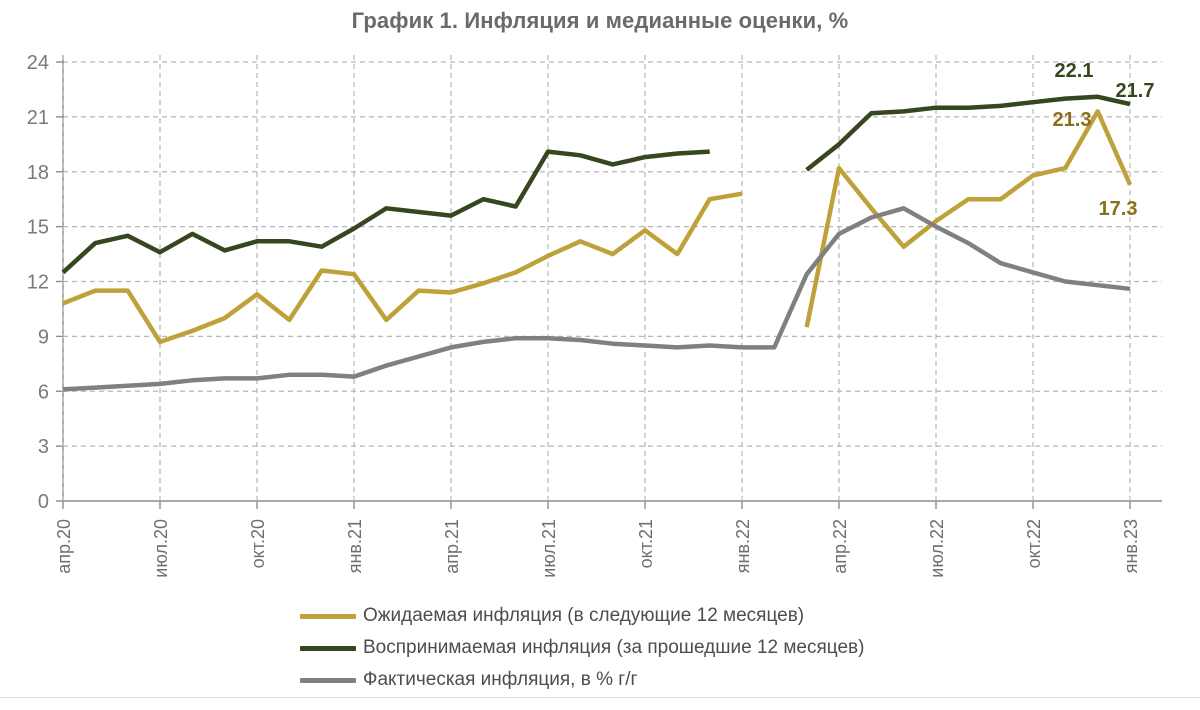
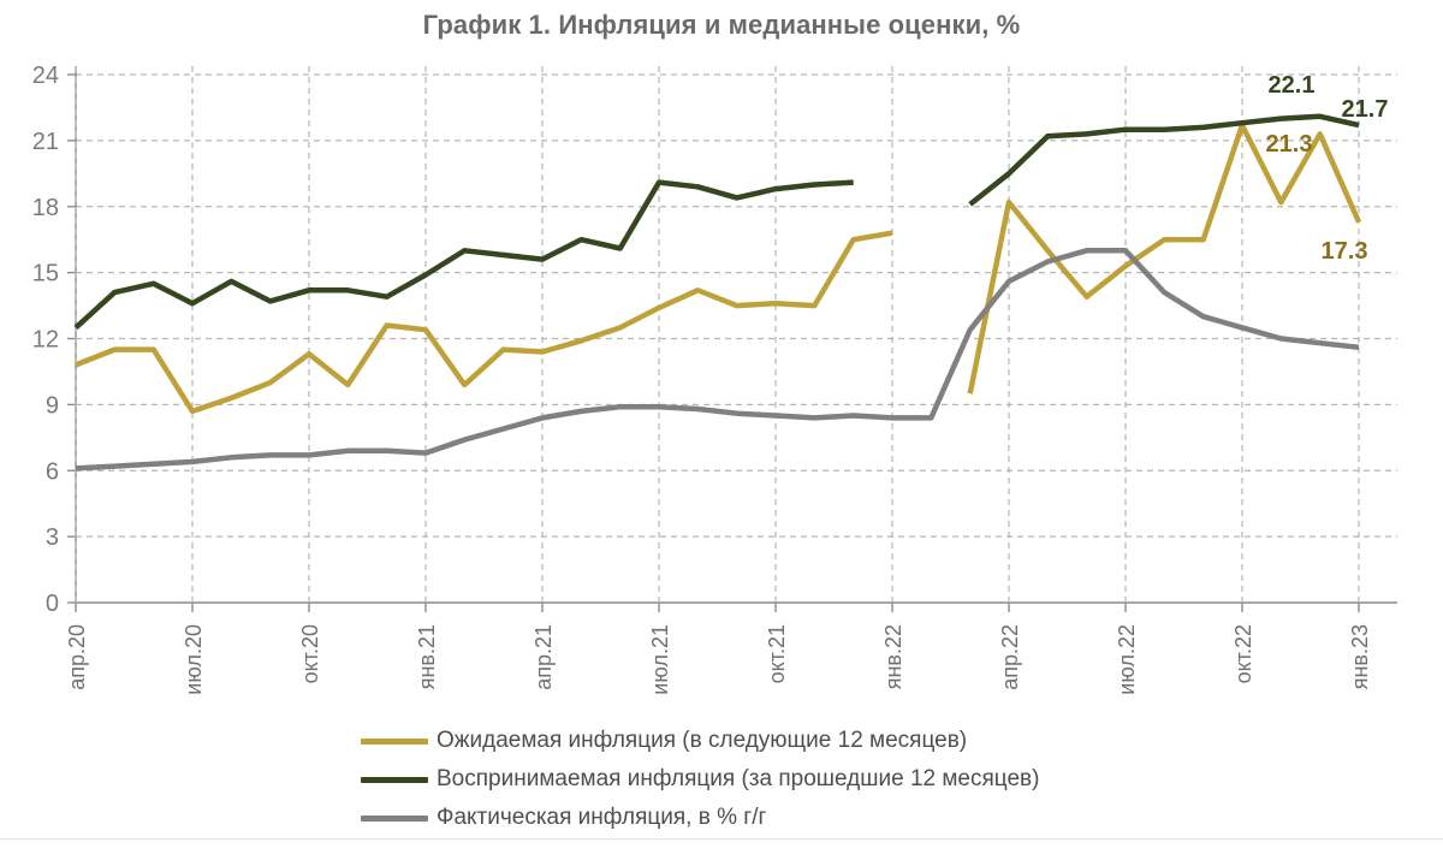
Ожидаемая инфляция (в следующие 12 месяцев)/окт.21: 14.8 -> 13.6
Фактическая инфляция, в % г/г/июл.22: 15.0 -> 16.0
Ожидаемая инфляция (в следующие 12 месяцев)/окт.22: 17.8 -> 21.7
